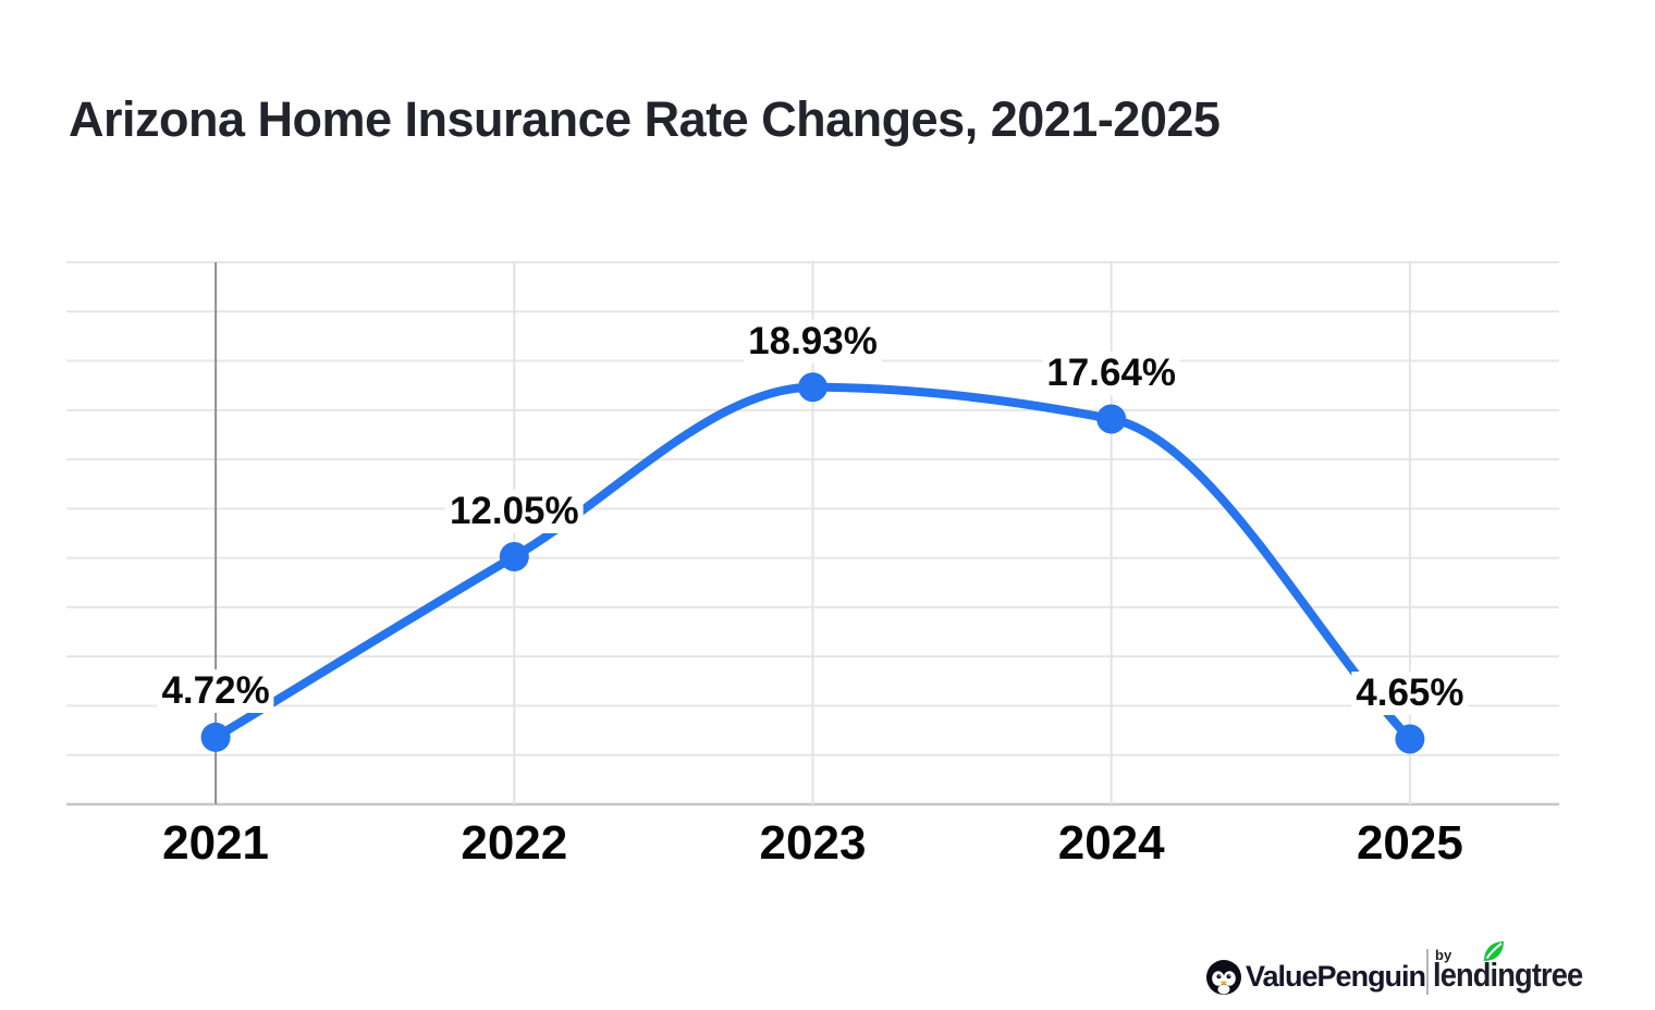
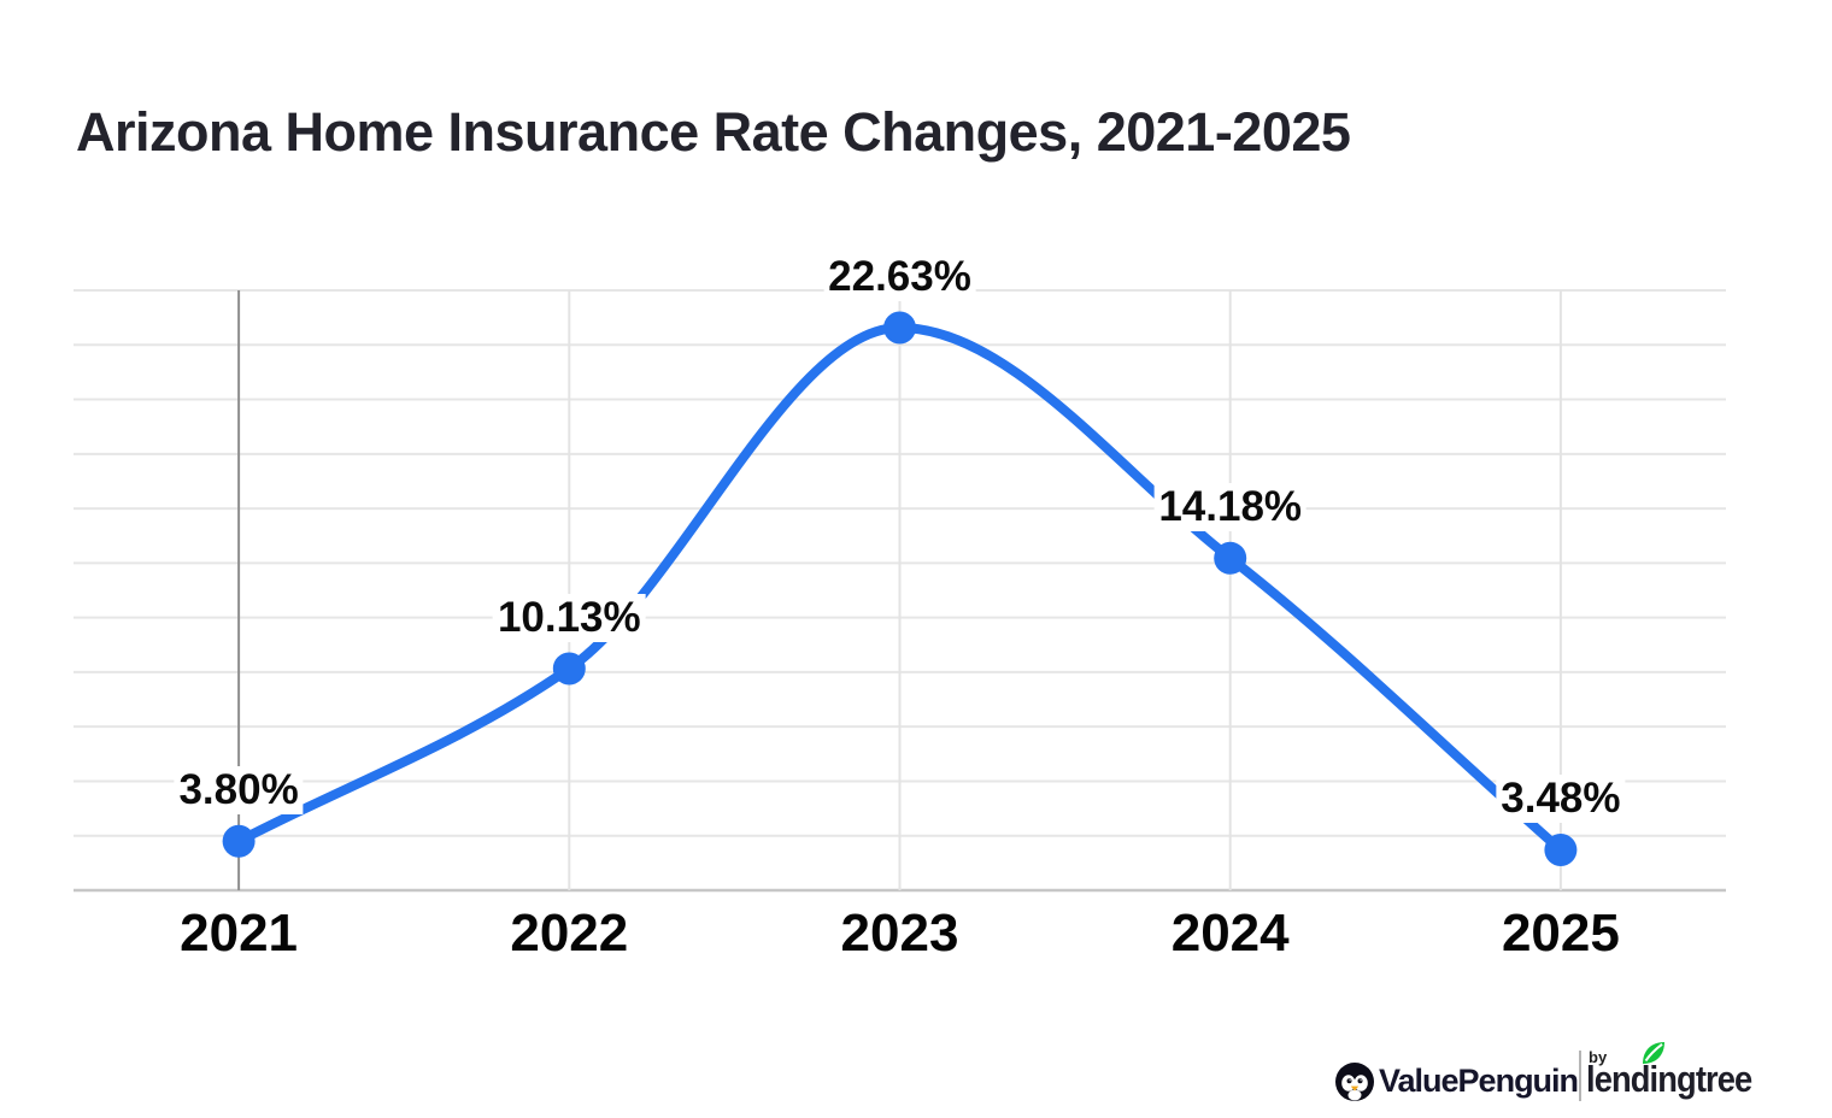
2021: 4.72% -> 3.80%
2022: 12.05% -> 10.13%
2023: 18.93% -> 22.63%
2024: 17.64% -> 14.18%
2025: 4.65% -> 3.48%
